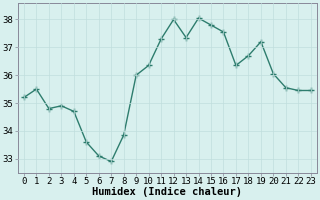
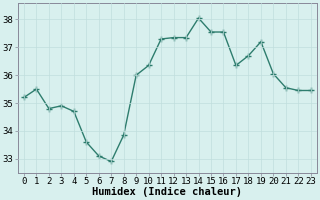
12: 38.00 -> 37.35
15: 37.80 -> 37.55
